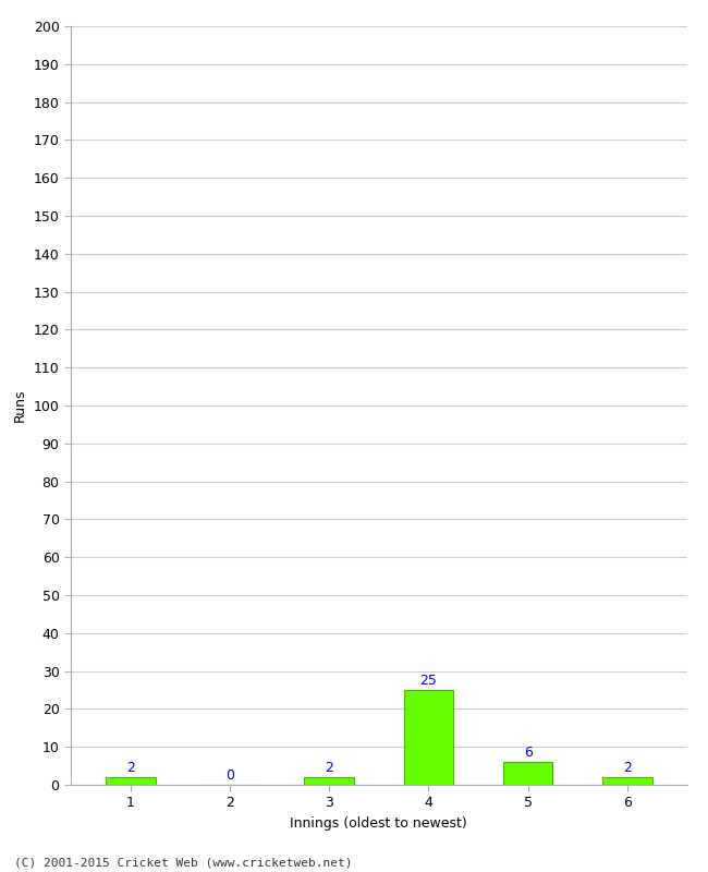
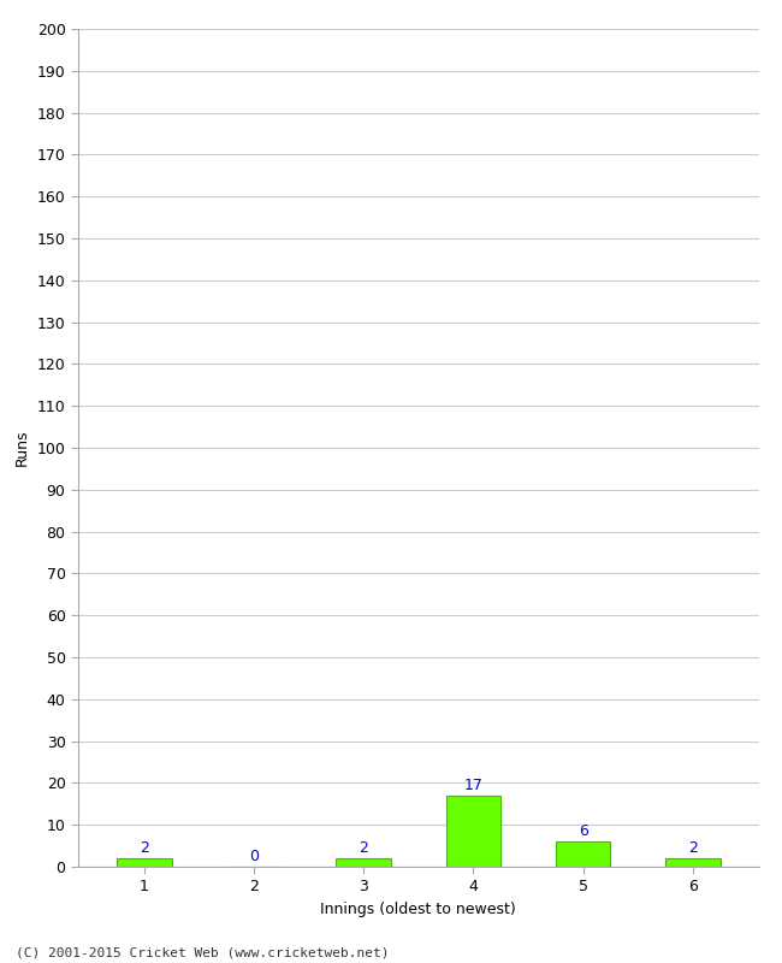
4: 25 -> 17
